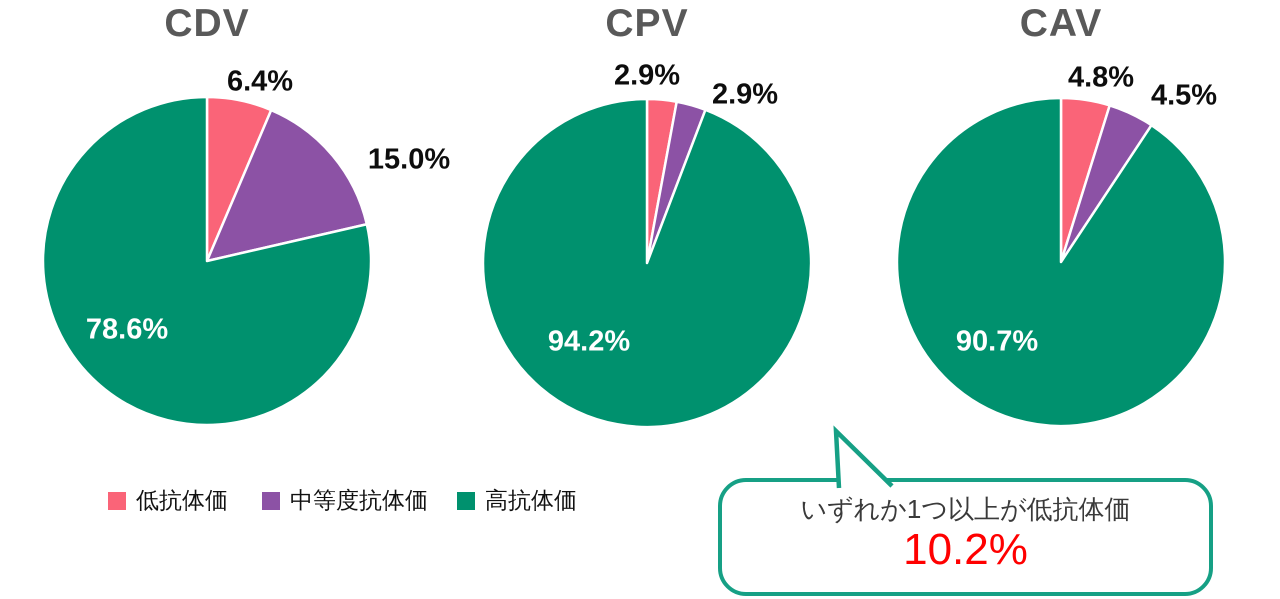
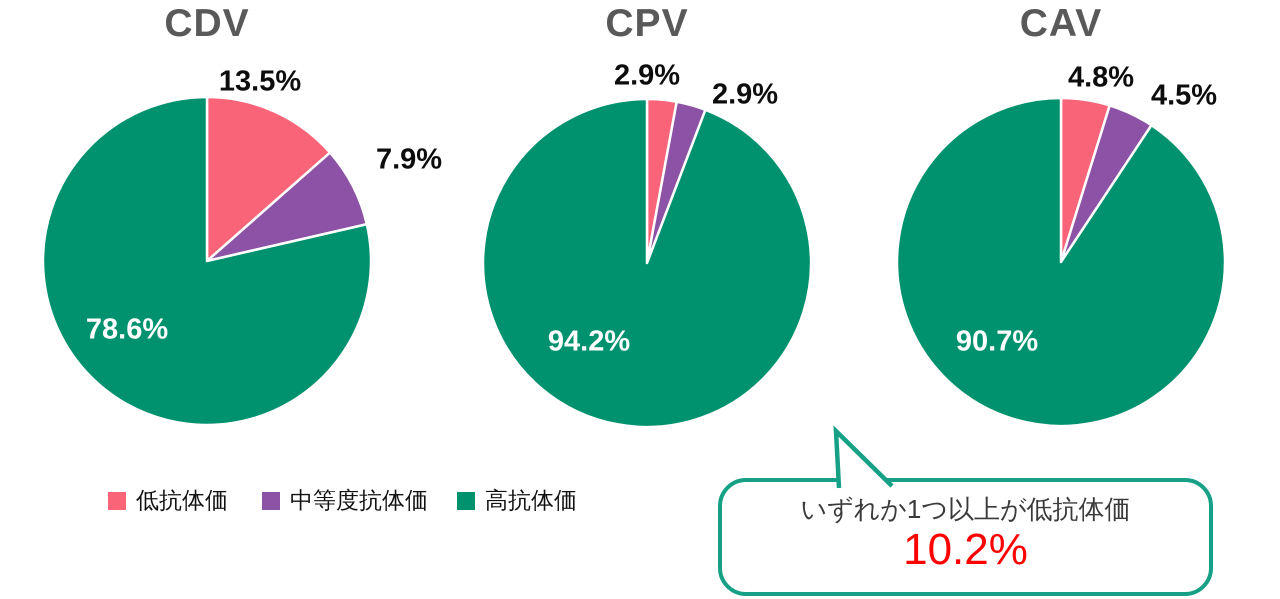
CDV/低抗体価: 6.4% -> 13.5%
CDV/中等度抗体価: 15.0% -> 7.9%
